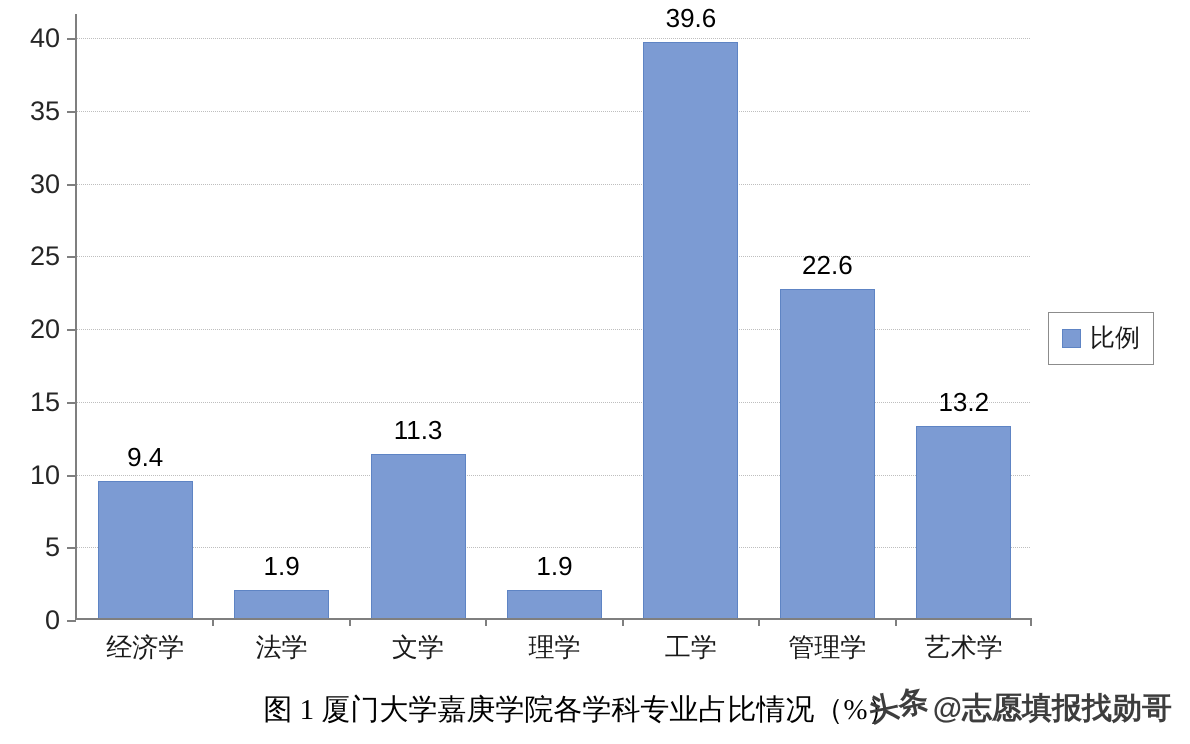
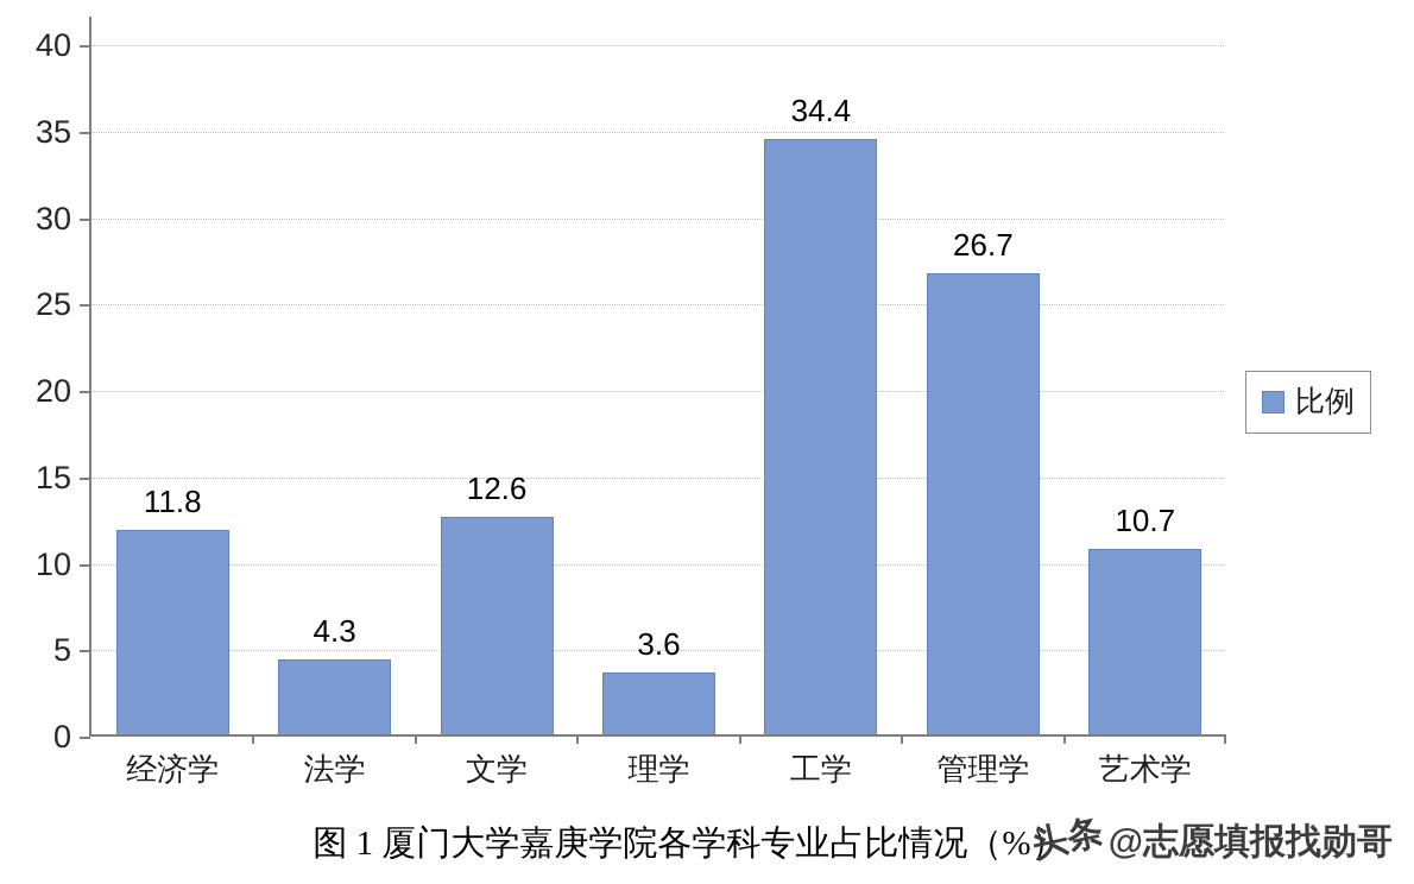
经济学: 9.4 -> 11.8
法学: 1.9 -> 4.3
文学: 11.3 -> 12.6
理学: 1.9 -> 3.6
工学: 39.6 -> 34.4
管理学: 22.6 -> 26.7
艺术学: 13.2 -> 10.7
